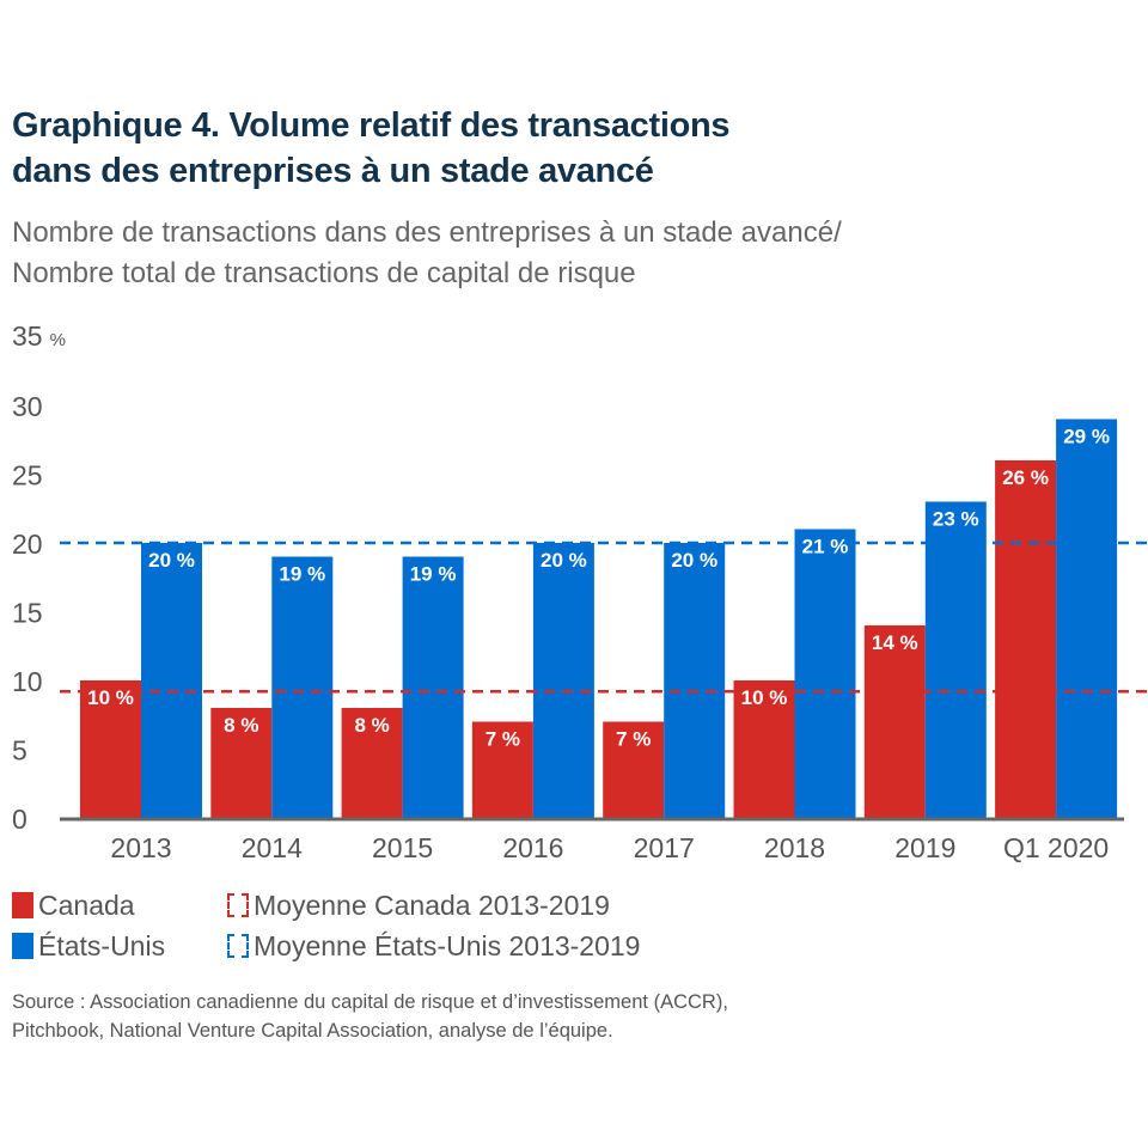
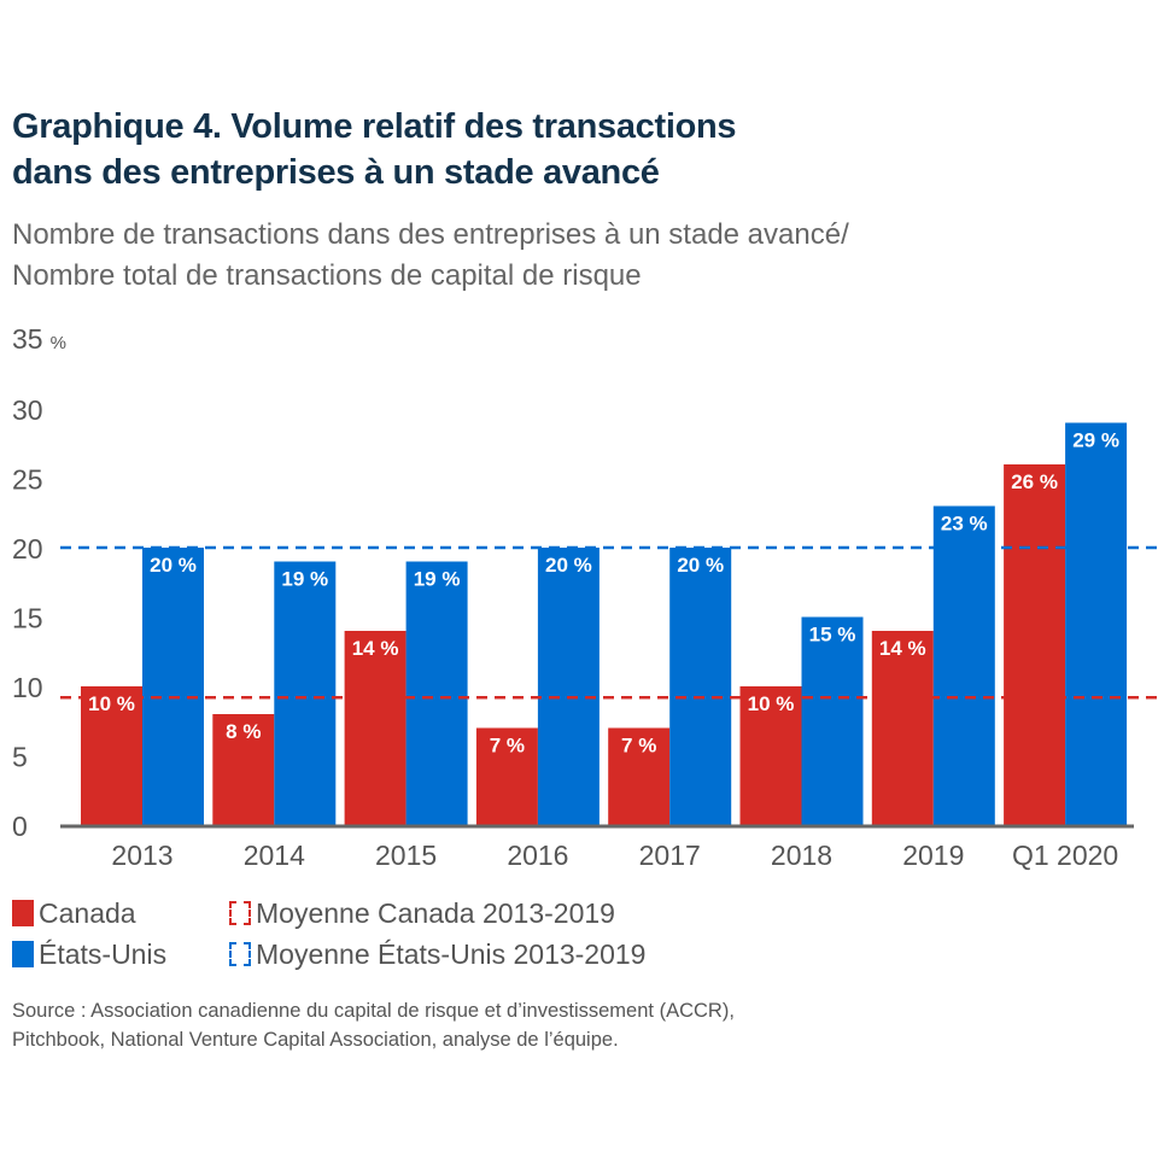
Canada/2015: 8 -> 14
États-Unis/2018: 21 -> 15
